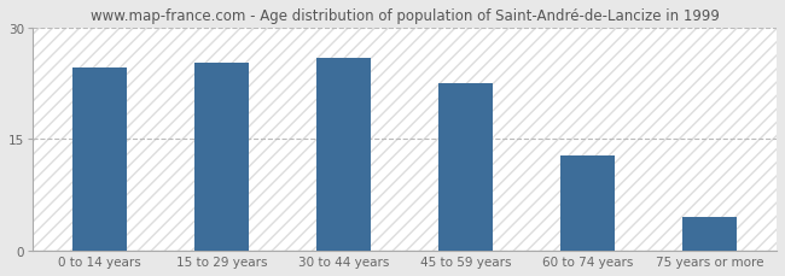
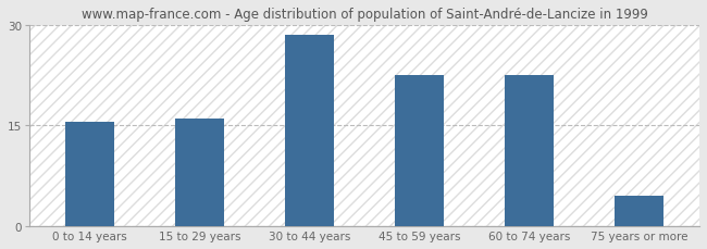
0 to 14 years: 24.6 -> 15.5
15 to 29 years: 25.2 -> 16.0
30 to 44 years: 26.0 -> 28.5
60 to 74 years: 12.8 -> 22.5
